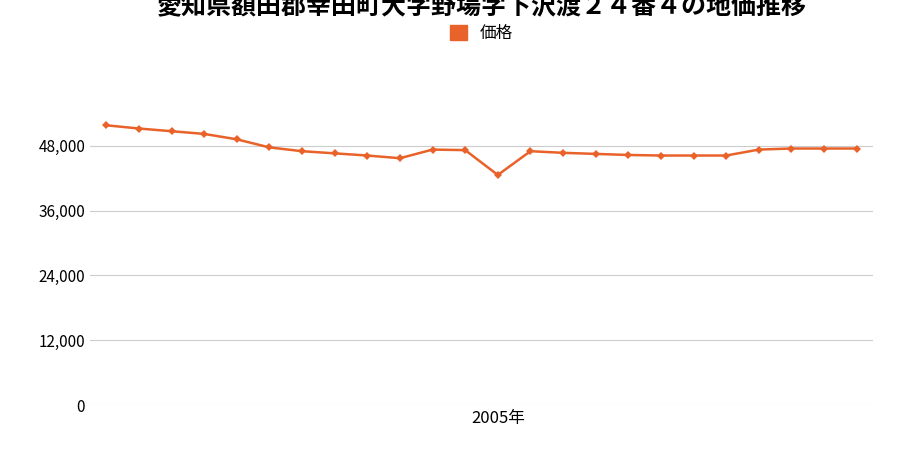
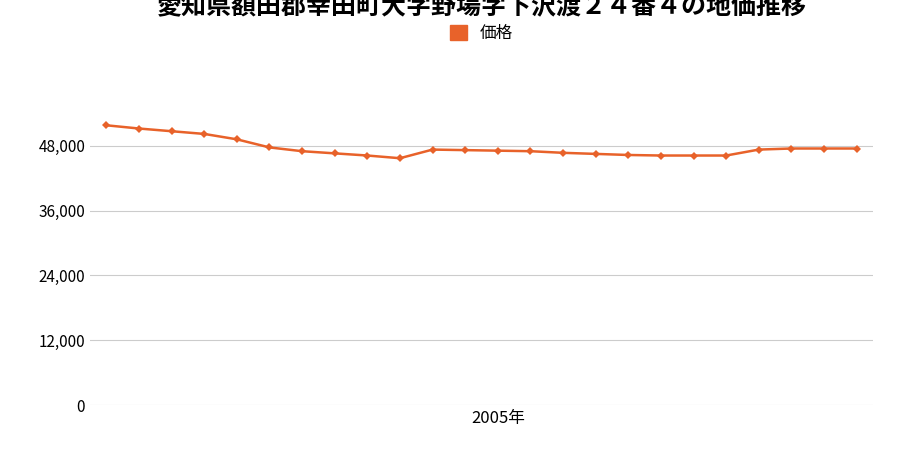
2005年: 42,600 -> 47,100
